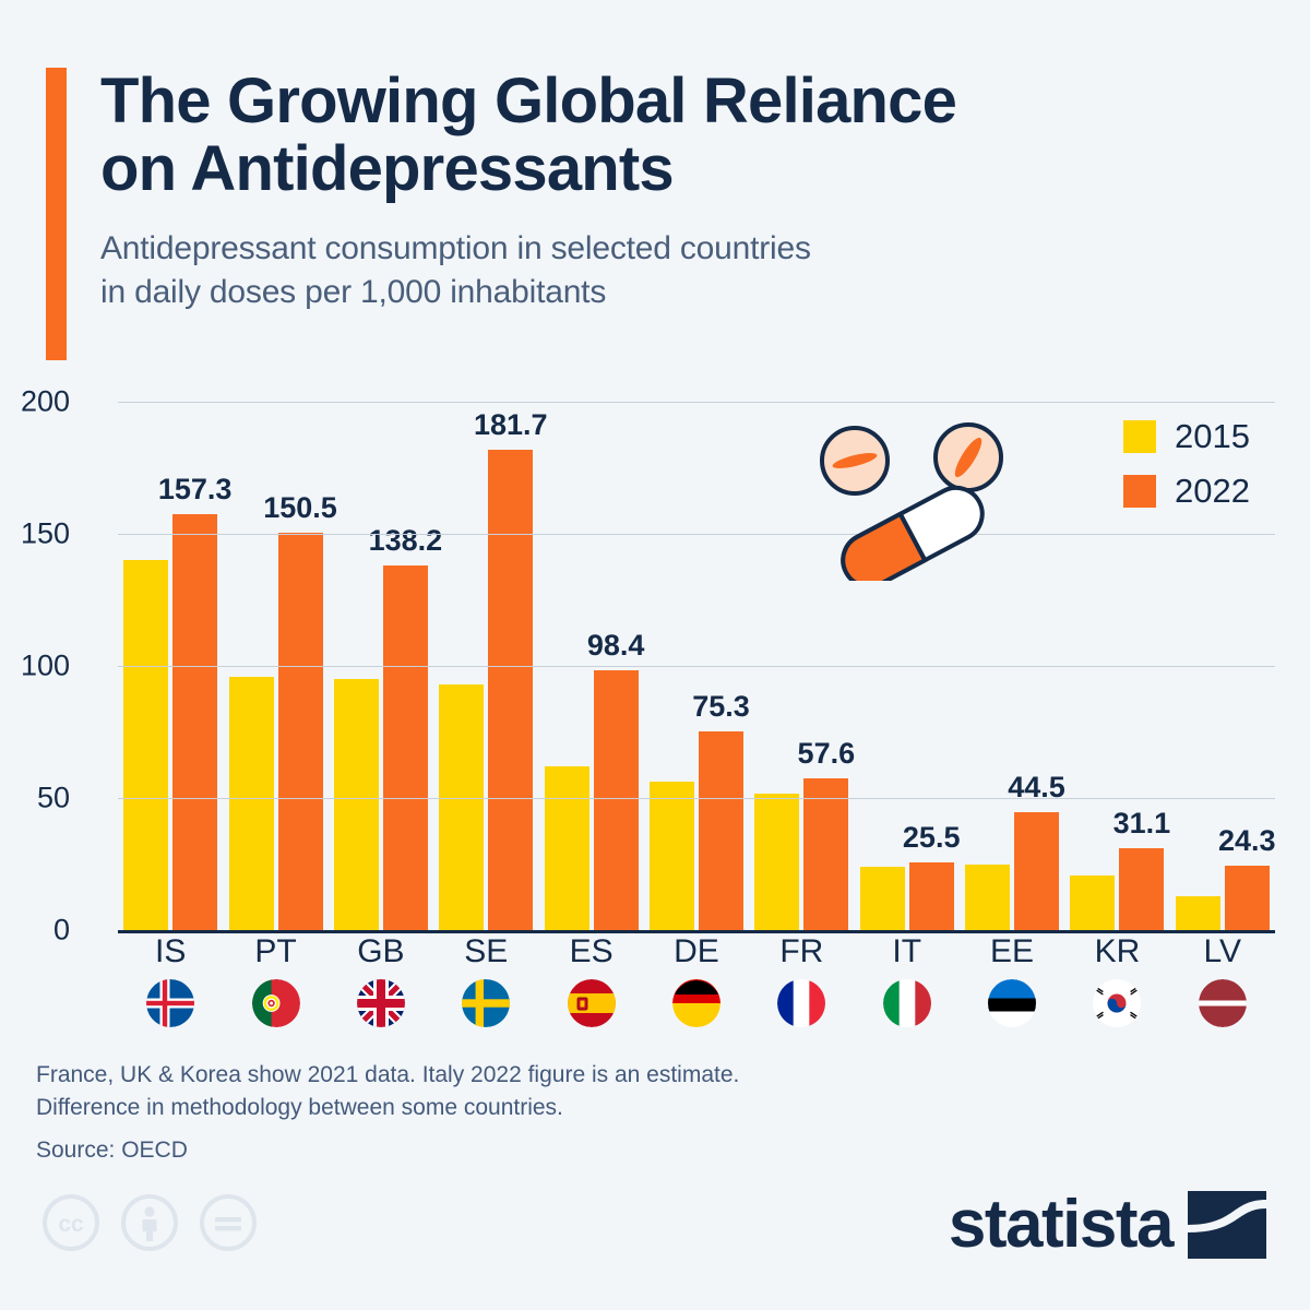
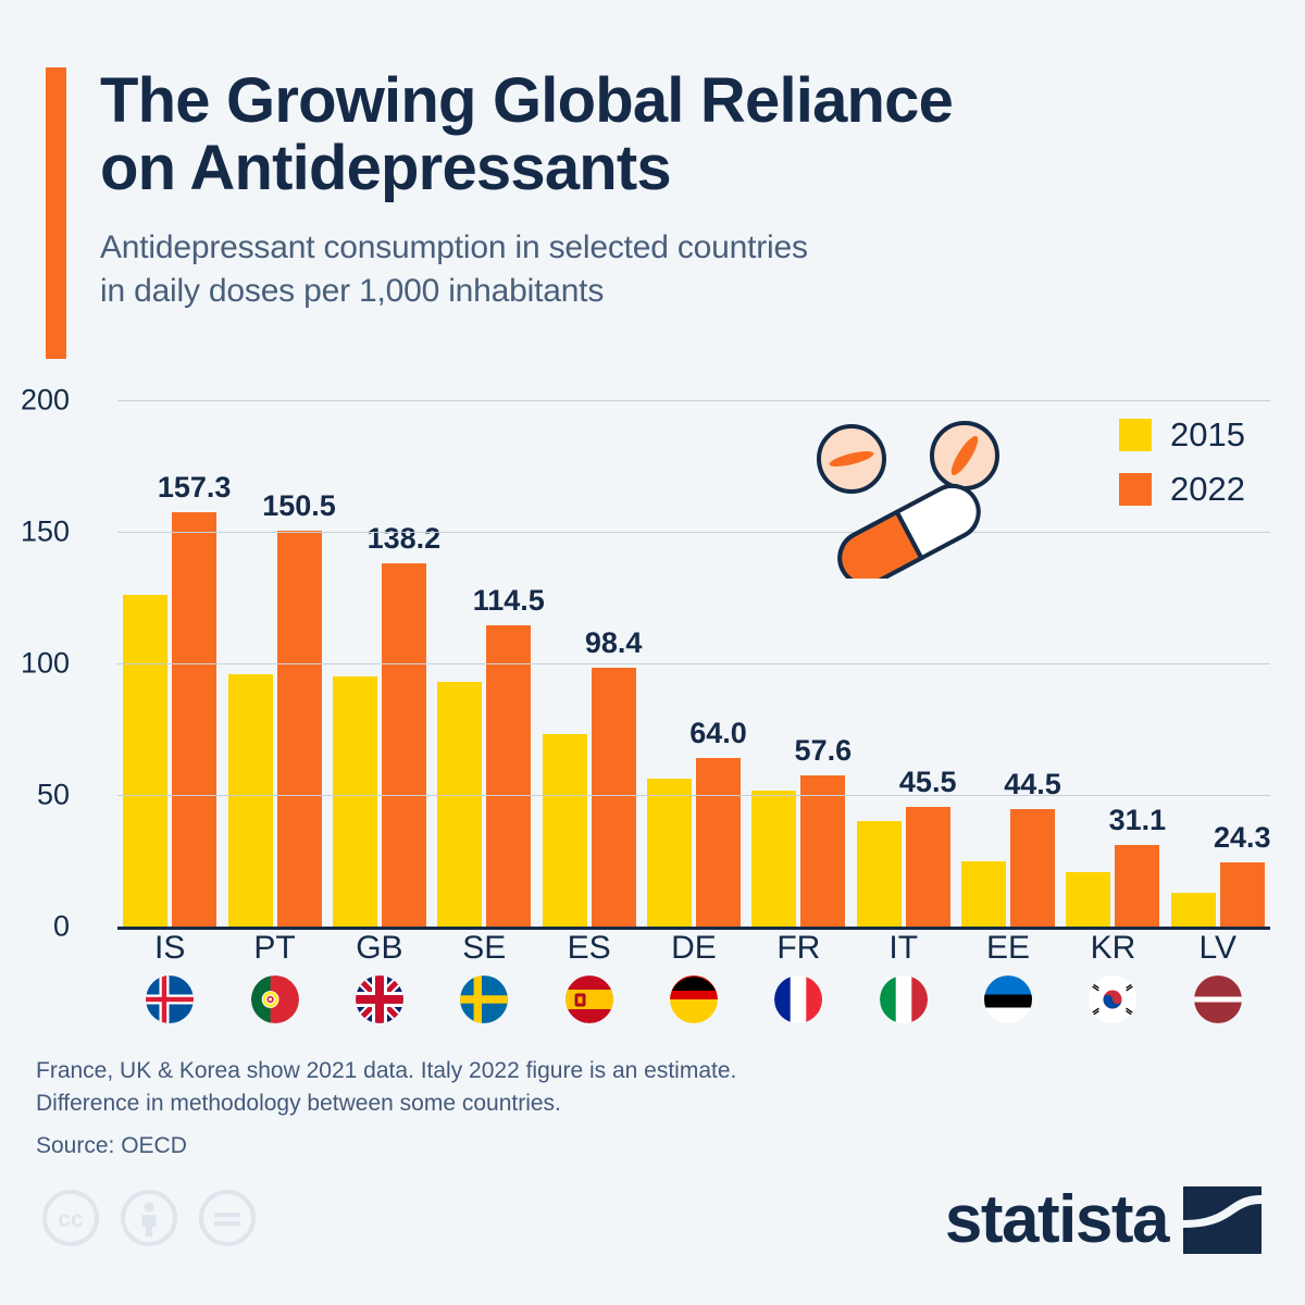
2015/IS: 140 -> 126
2022/SE: 181.7 -> 114.5
2015/ES: 62 -> 73
2022/DE: 75.3 -> 64.0
2015/IT: 24 -> 40
2022/IT: 25.5 -> 45.5
